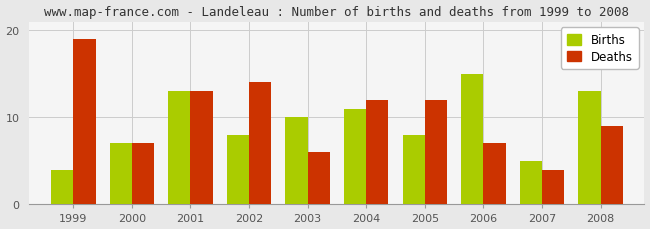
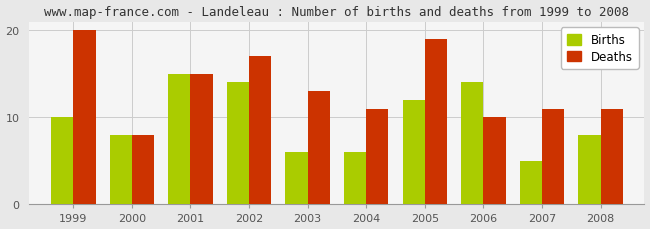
Births/1999: 4 -> 10
Deaths/1999: 19 -> 20
Births/2000: 7 -> 8
Deaths/2000: 7 -> 8
Births/2001: 13 -> 15
Deaths/2001: 13 -> 15
Births/2002: 8 -> 14
Deaths/2002: 14 -> 17
Births/2003: 10 -> 6
Deaths/2003: 6 -> 13
Births/2004: 11 -> 6
Deaths/2004: 12 -> 11
Births/2005: 8 -> 12
Deaths/2005: 12 -> 19
Births/2006: 15 -> 14
Deaths/2006: 7 -> 10
Deaths/2007: 4 -> 11
Births/2008: 13 -> 8
Deaths/2008: 9 -> 11
